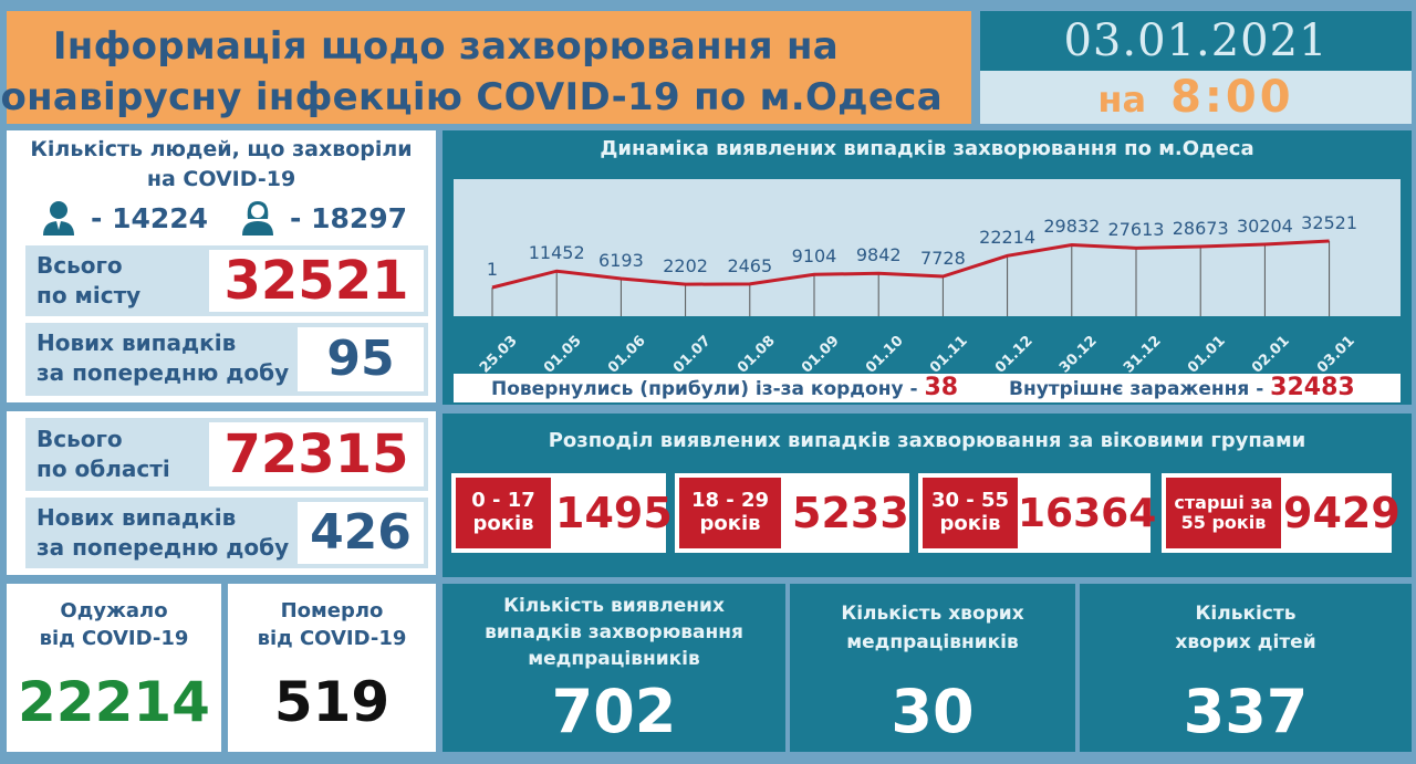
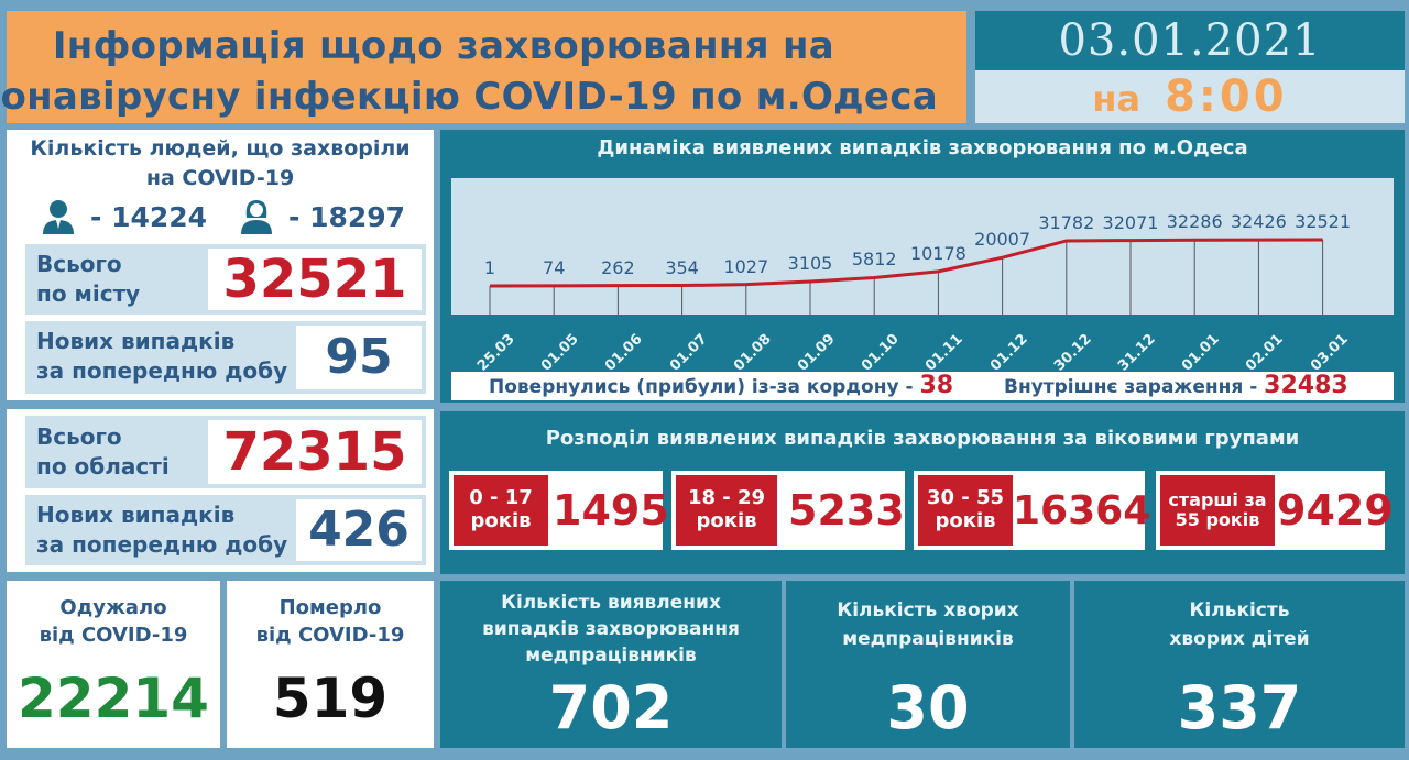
01.05: 11452 -> 74
01.06: 6193 -> 262
01.07: 2202 -> 354
01.08: 2465 -> 1027
01.09: 9104 -> 3105
01.10: 9842 -> 5812
01.11: 7728 -> 10178
01.12: 22214 -> 20007
30.12: 29832 -> 31782
31.12: 27613 -> 32071
01.01: 28673 -> 32286
02.01: 30204 -> 32426
